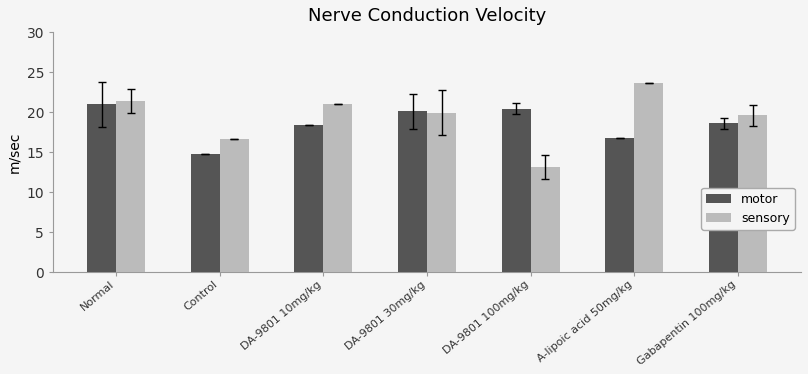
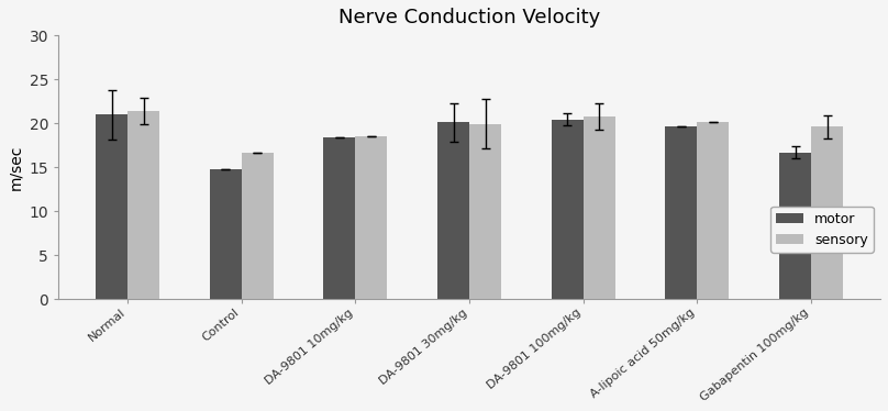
sensory/DA-9801 10mg/kg: 21.0 -> 18.5
sensory/DA-9801 100mg/kg: 13.2 -> 20.8
motor/A-lipoic acid 50mg/kg: 16.8 -> 19.6
sensory/A-lipoic acid 50mg/kg: 23.6 -> 20.1
motor/Gabapentin 100mg/kg: 18.6 -> 16.7
